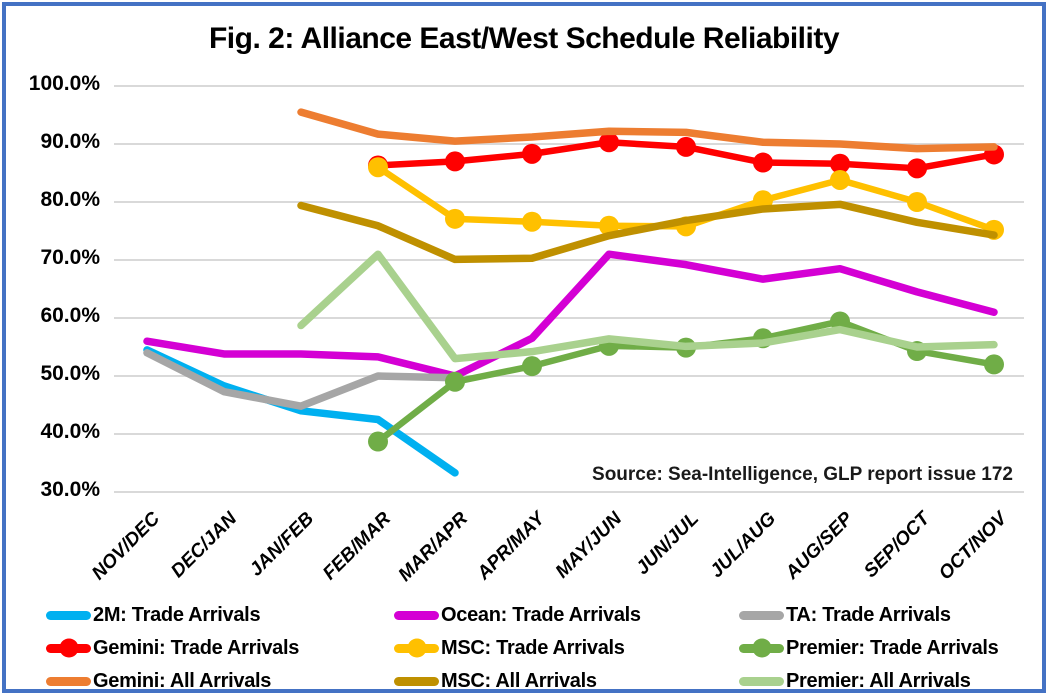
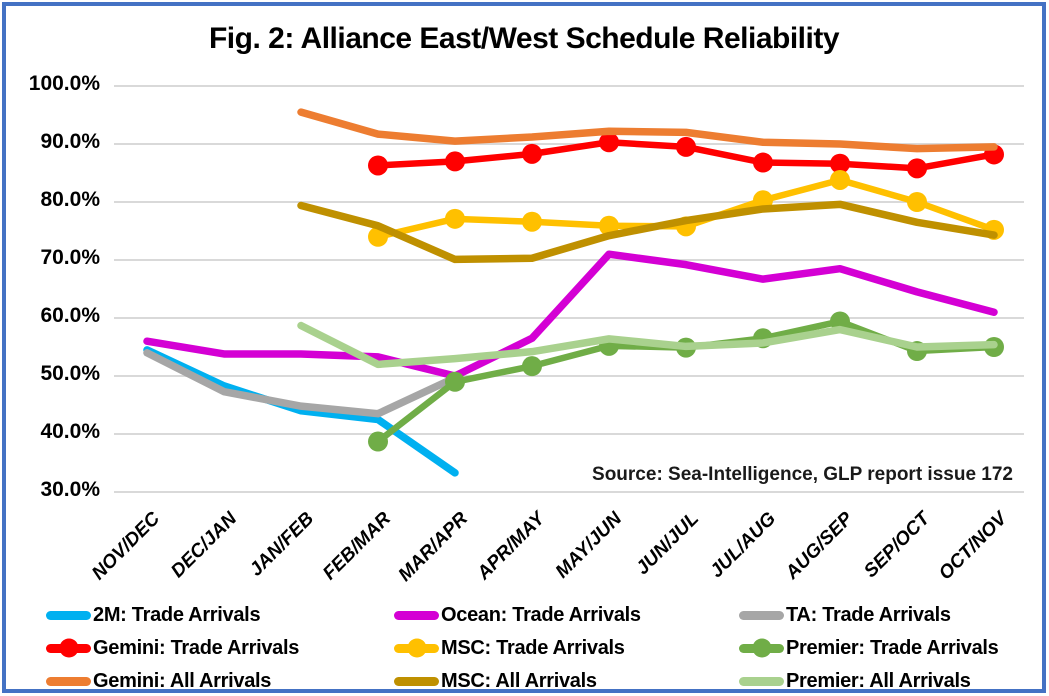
TA: Trade Arrivals/FEB/MAR: 50% -> 44%
MSC: Trade Arrivals/FEB/MAR: 86% -> 74%
Premier: All Arrivals/FEB/MAR: 71% -> 52%
Premier: Trade Arrivals/OCT/NOV: 52% -> 55%
